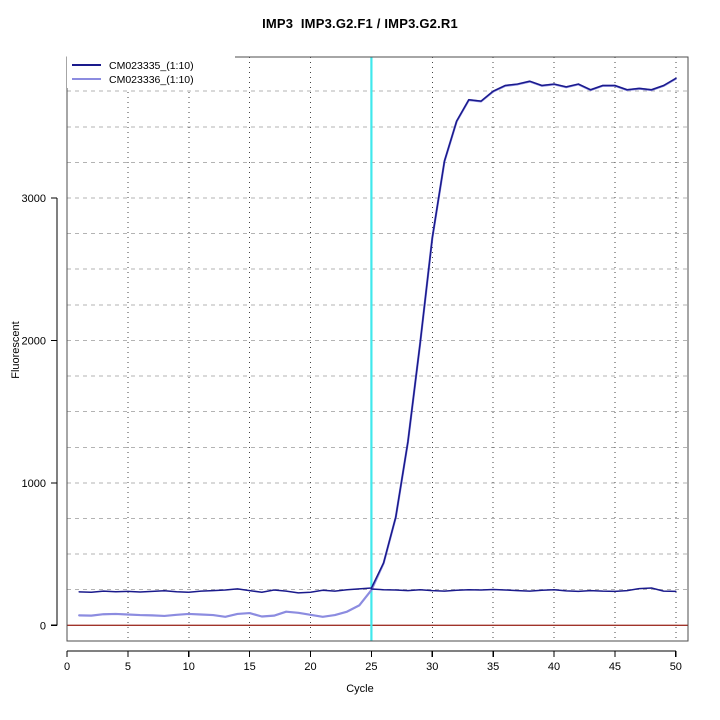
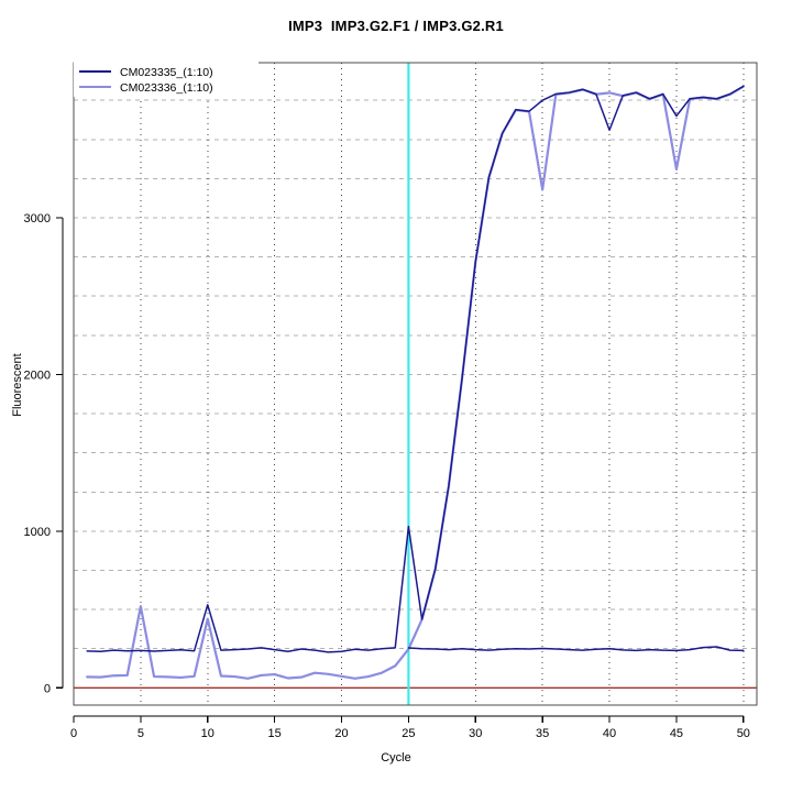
CM023336_(1:10)/5: 80 -> 520
CM023335_(1:10)/10: 230 -> 530
CM023336_(1:10)/10: 80 -> 440
CM023335_(1:10)/25: 260 -> 1030
CM023336_(1:10)/35: 3750 -> 3180
CM023335_(1:10)/40: 3800 -> 3560
CM023335_(1:10)/45: 3790 -> 3650
CM023336_(1:10)/45: 3790 -> 3310
